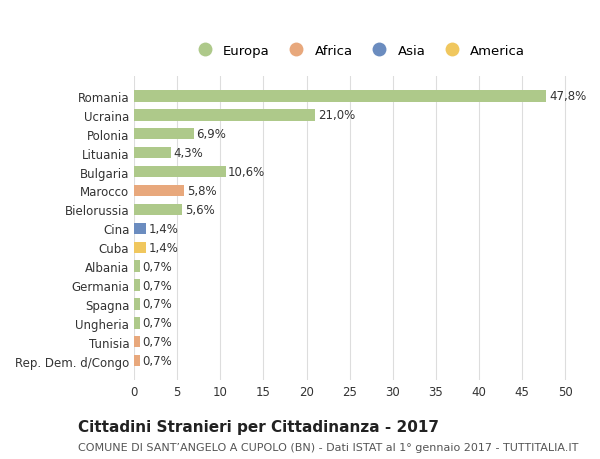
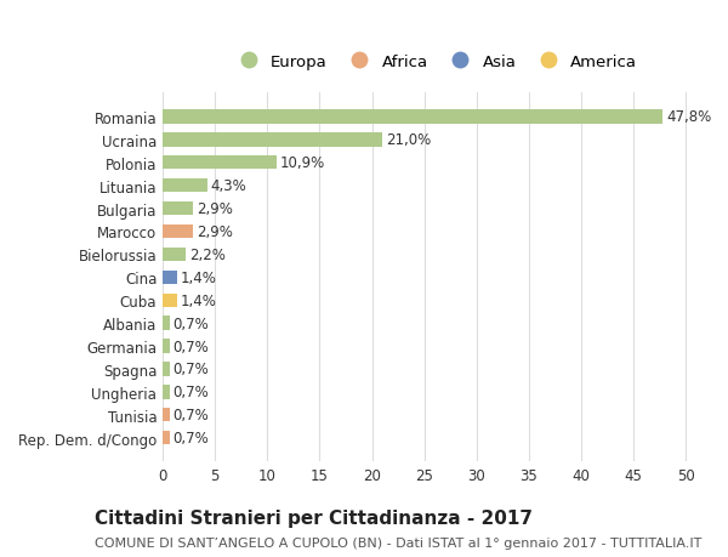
Polonia: 6,9% -> 10,9%
Bulgaria: 10,6% -> 2,9%
Marocco: 5,8% -> 2,9%
Bielorussia: 5,6% -> 2,2%
